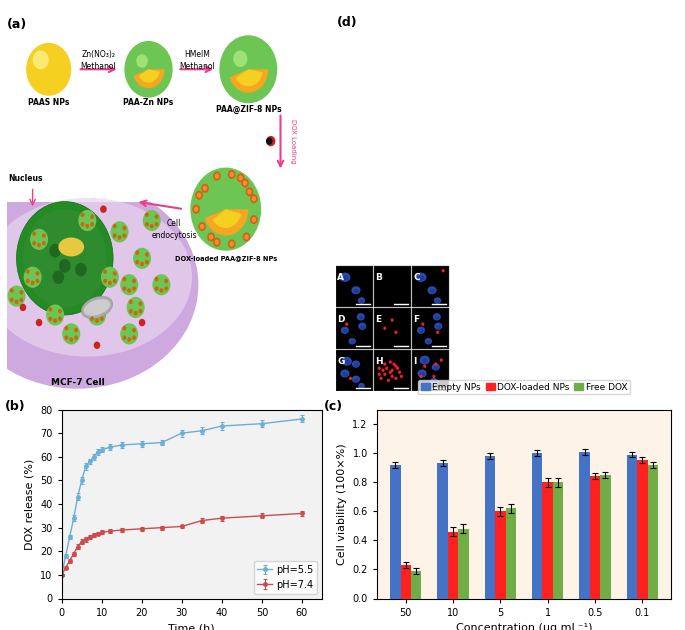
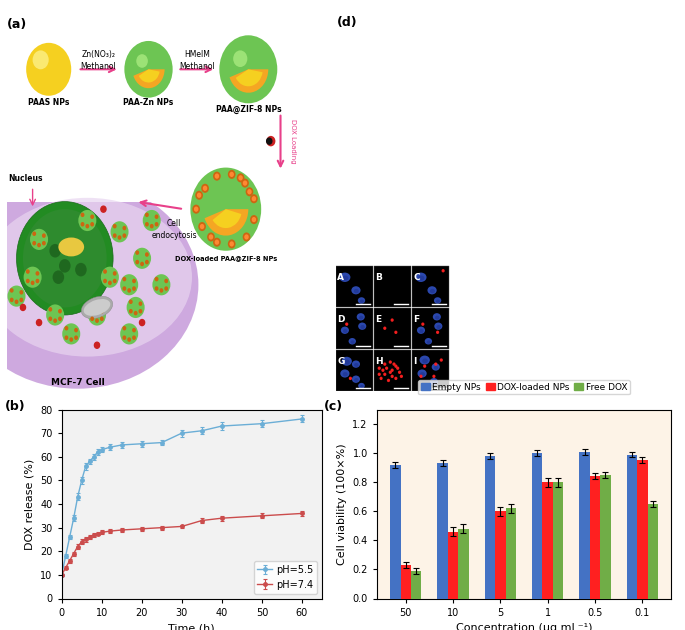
Free DOX/0.1: 0.92 -> 0.65
